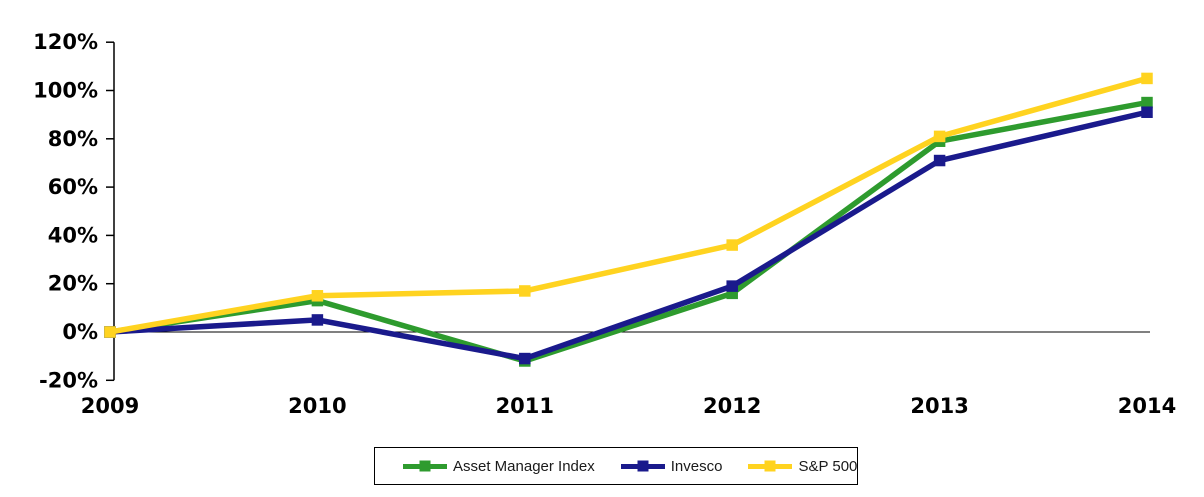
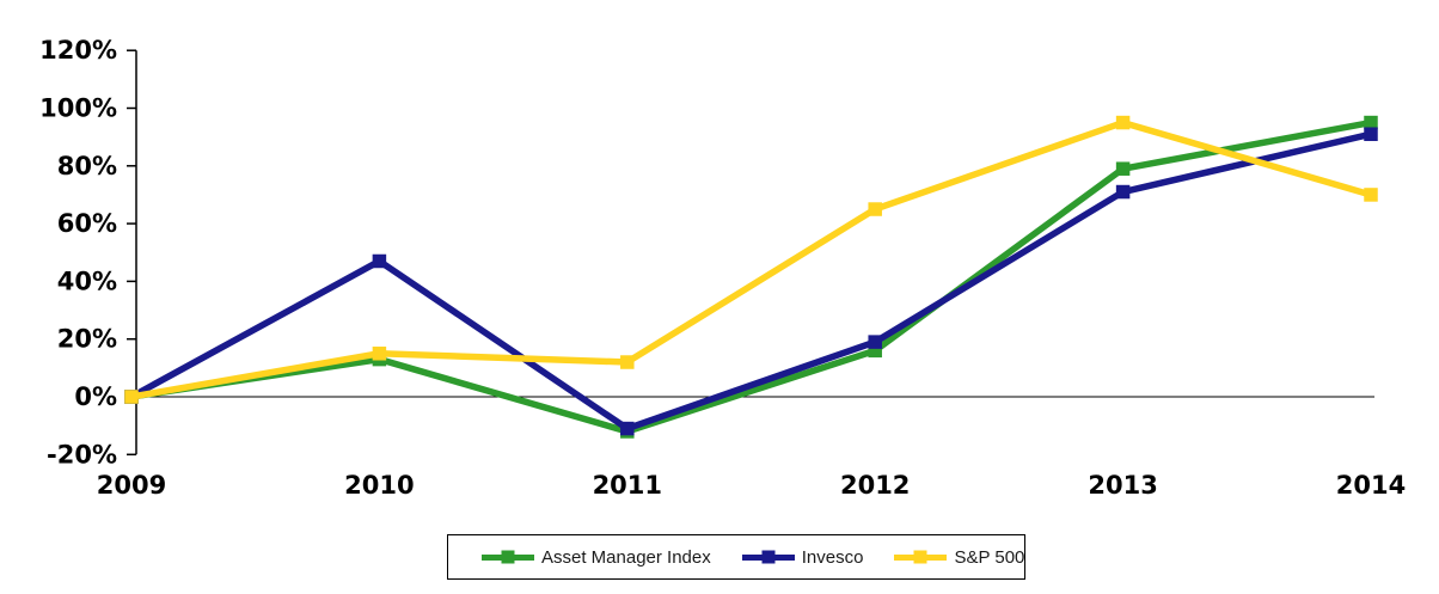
Invesco/2010: 5% -> 47%
S&P 500/2011: 17% -> 12%
S&P 500/2012: 36% -> 65%
S&P 500/2013: 81% -> 95%
S&P 500/2014: 105% -> 70%
